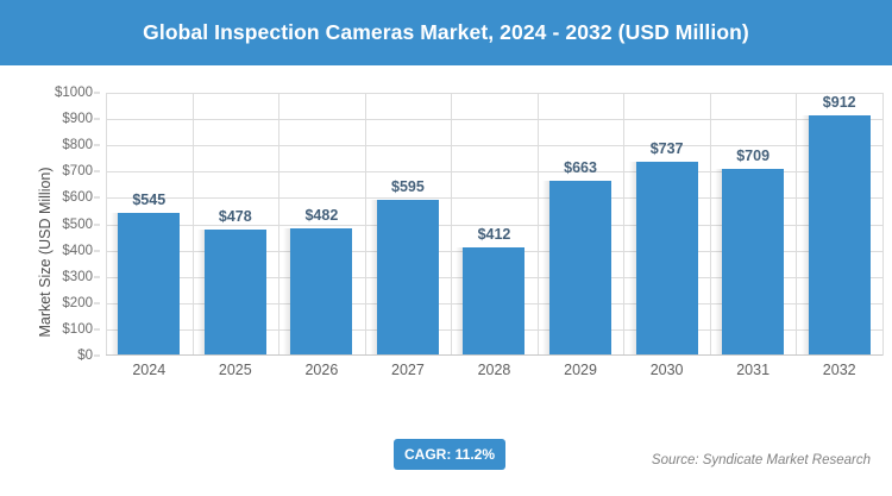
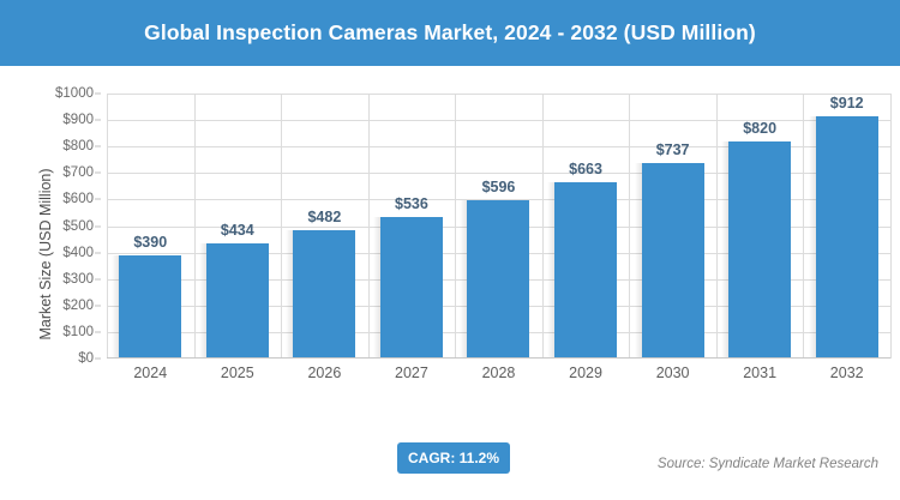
2024: $545 -> $390
2025: $478 -> $434
2027: $595 -> $536
2028: $412 -> $596
2031: $709 -> $820
